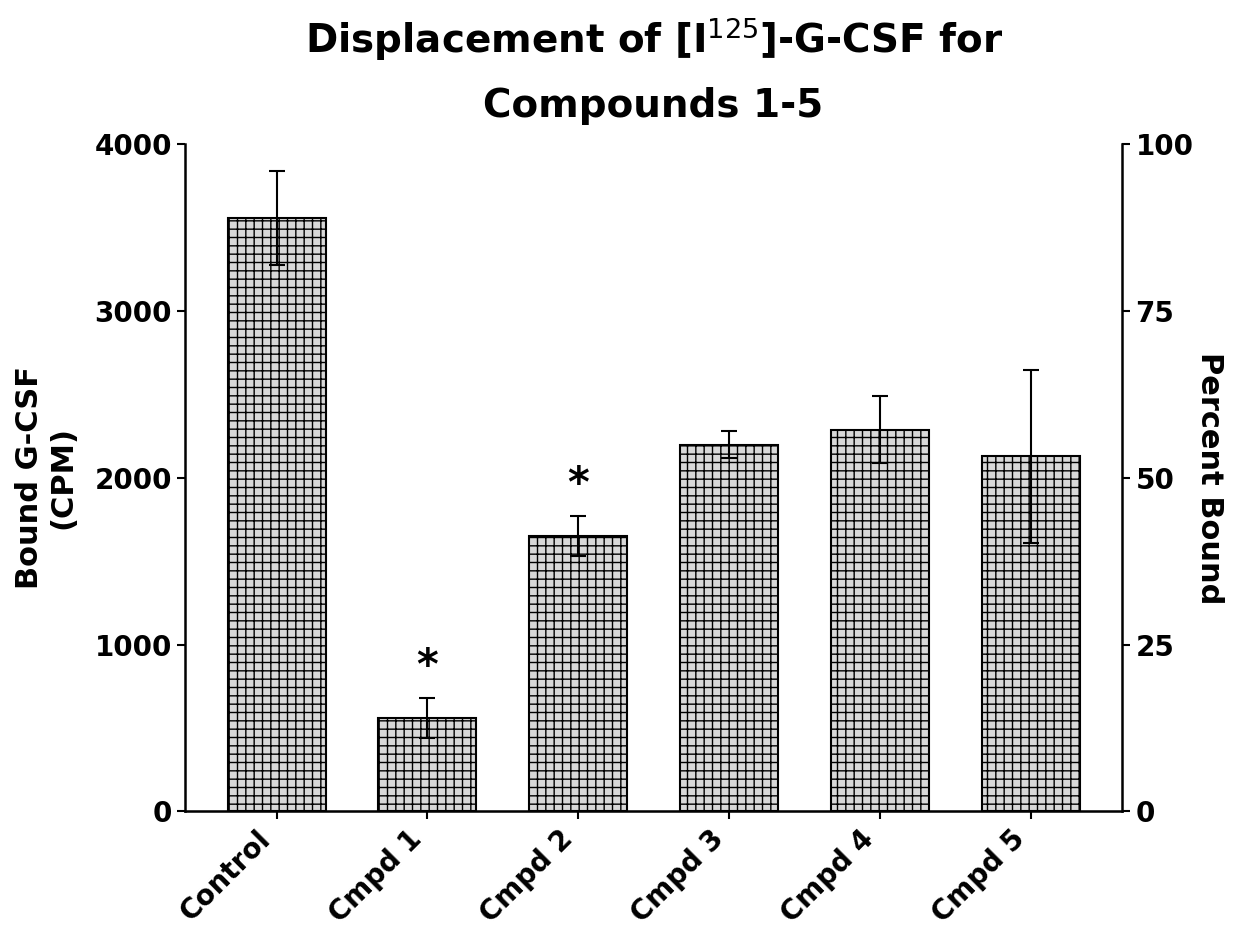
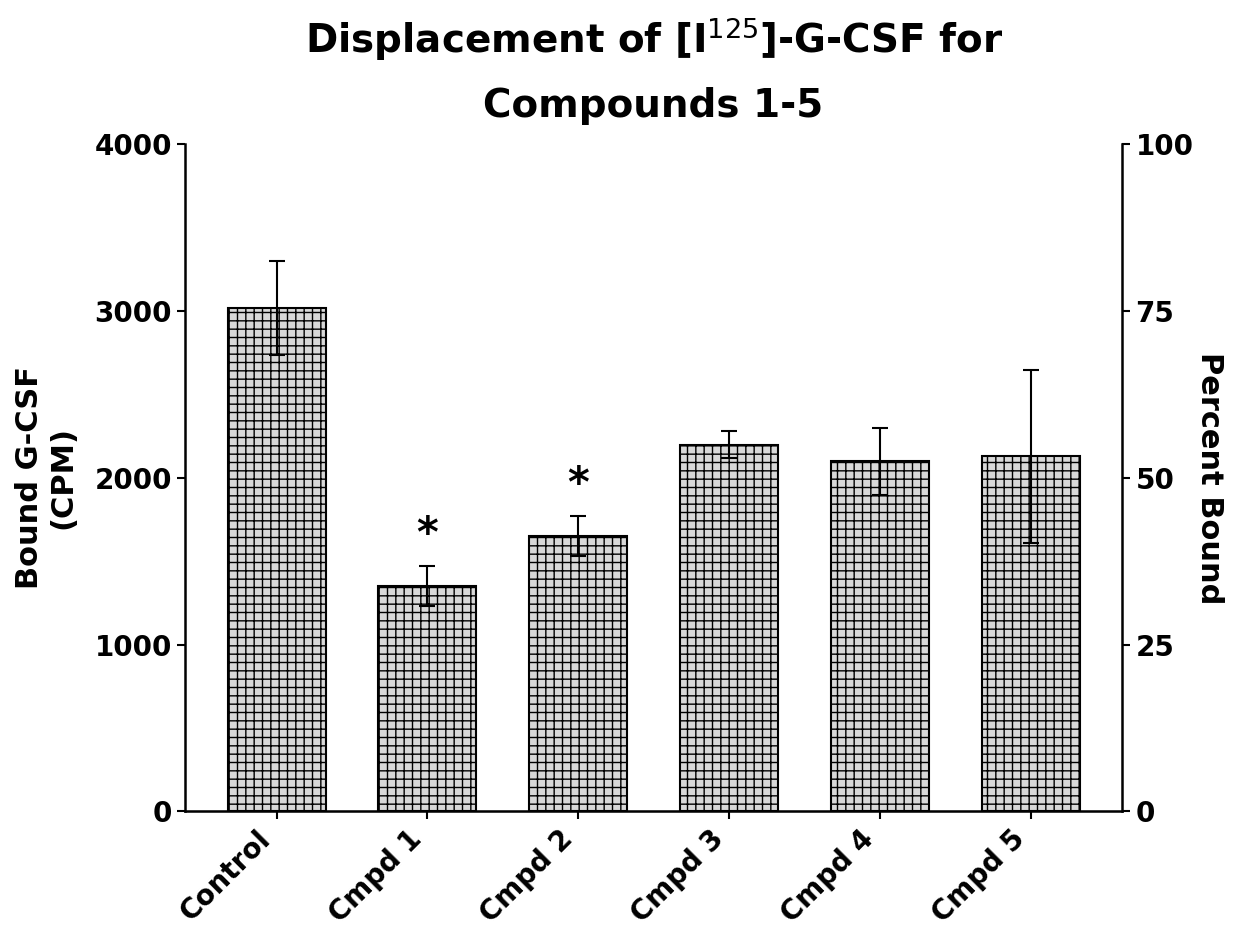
Control: 3560 -> 3020
Cmpd 1: 560 -> 1350
Cmpd 4: 2290 -> 2100
